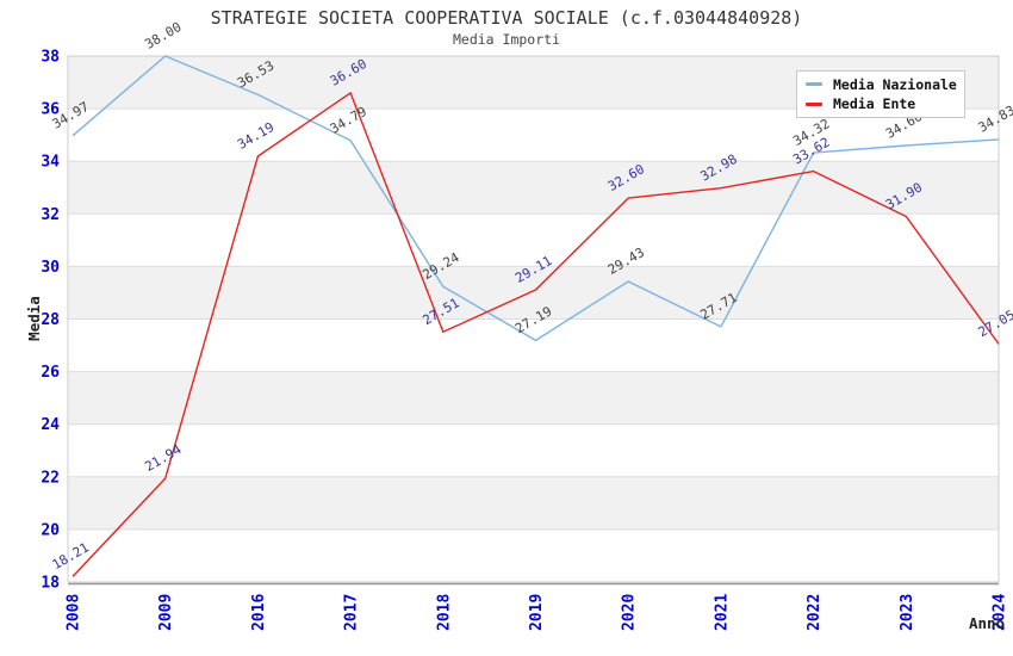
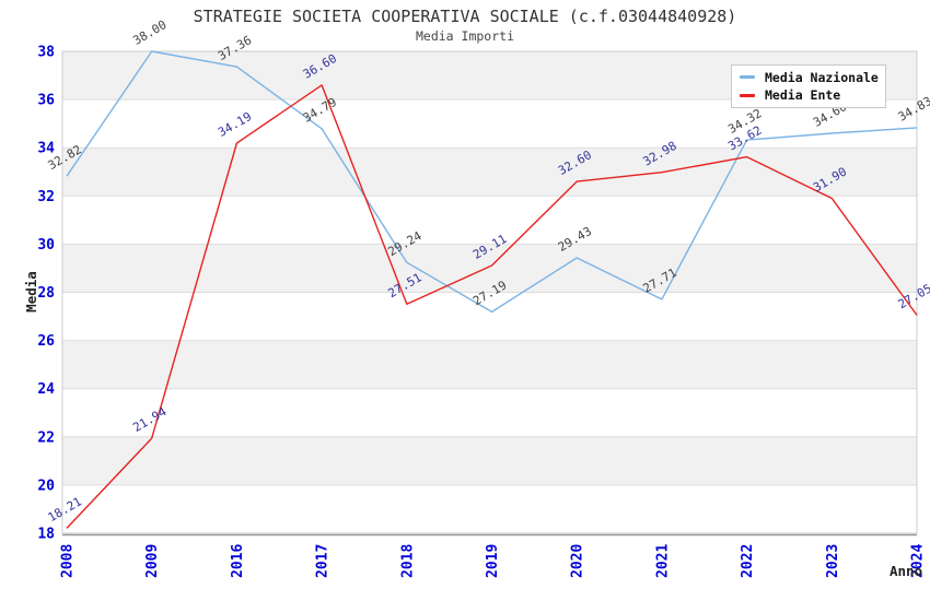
Media Nazionale/2008: 34.97 -> 32.82
Media Nazionale/2016: 36.53 -> 37.36
